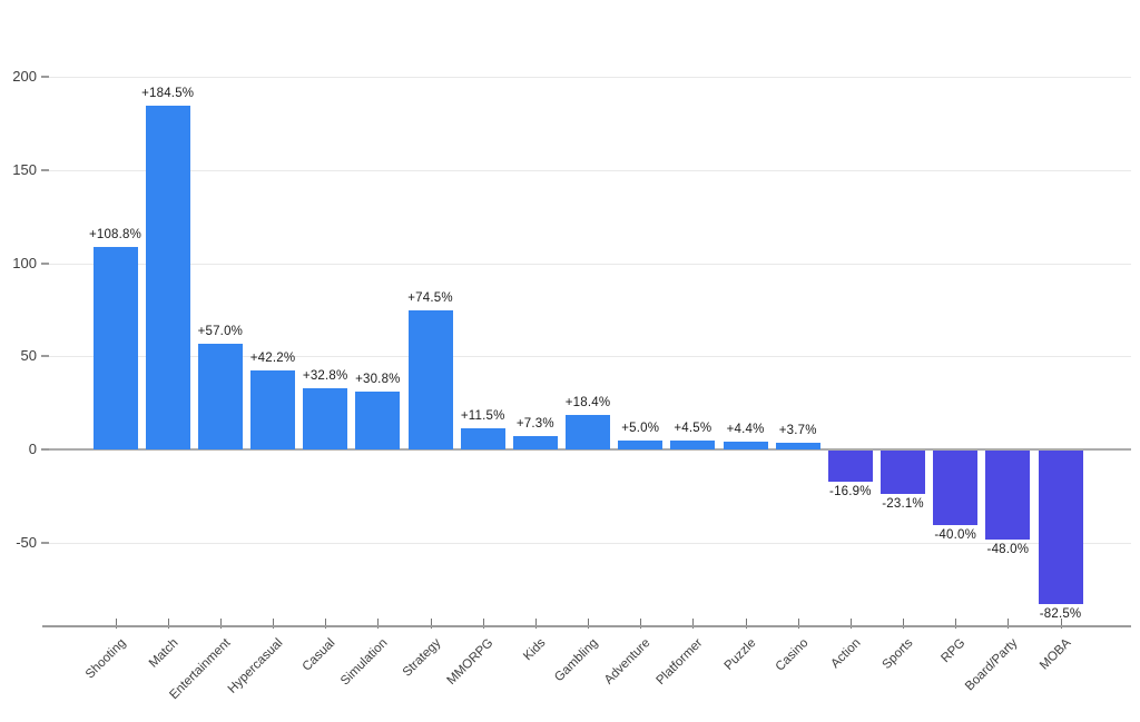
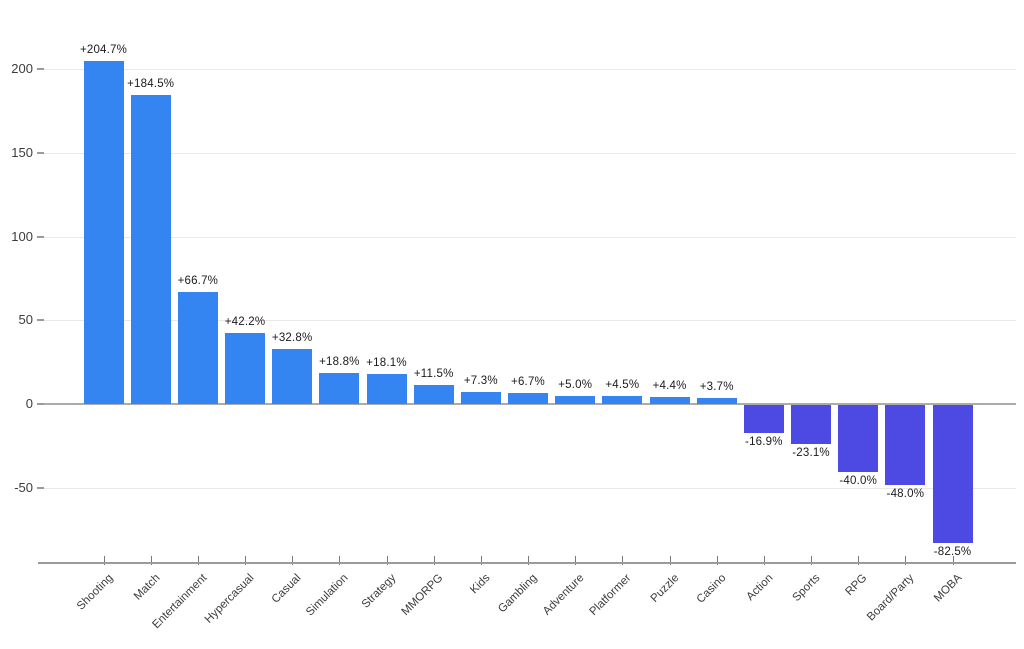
Shooting: +108.8% -> +204.7%
Entertainment: +57.0% -> +66.7%
Simulation: +30.8% -> +18.8%
Strategy: +74.5% -> +18.1%
Gambling: +18.4% -> +6.7%
